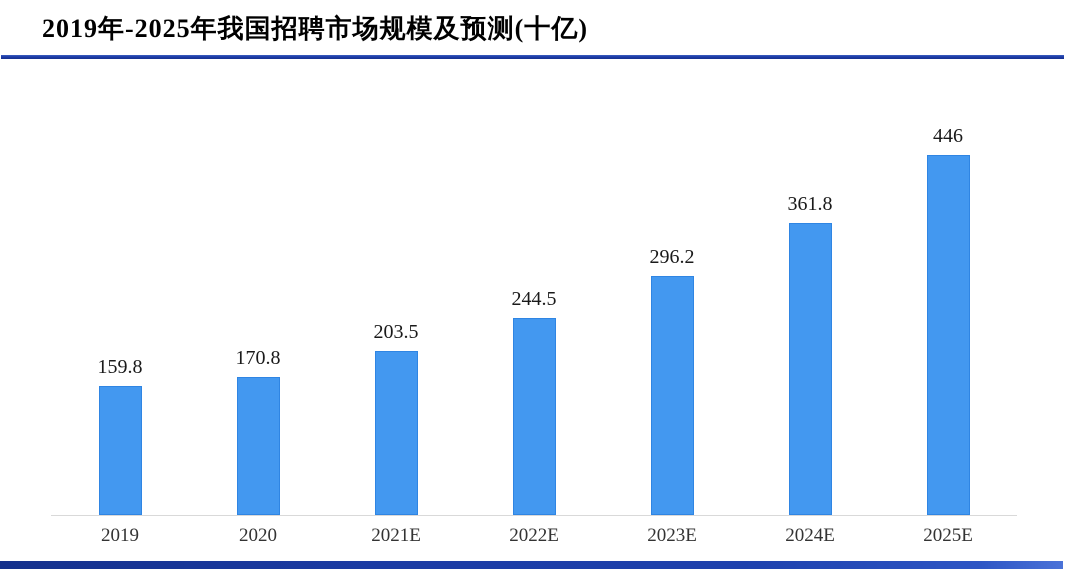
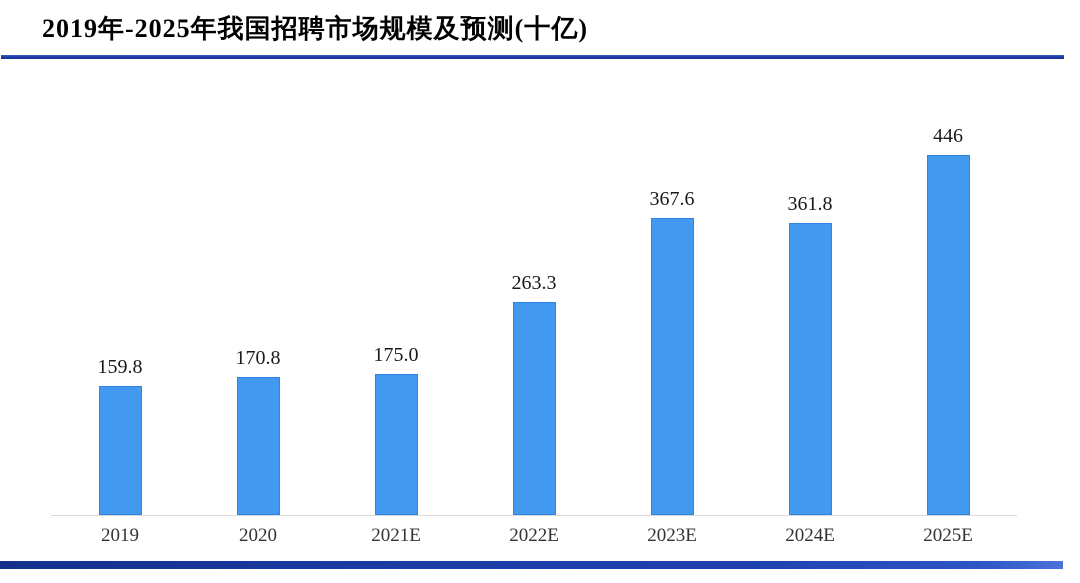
2021E: 203.5 -> 175.0
2022E: 244.5 -> 263.3
2023E: 296.2 -> 367.6
